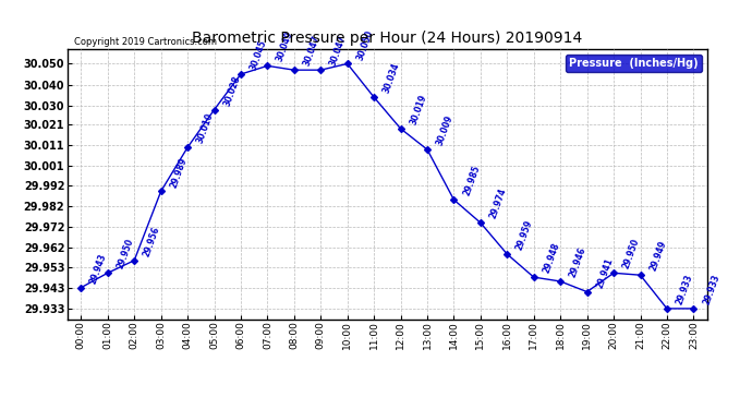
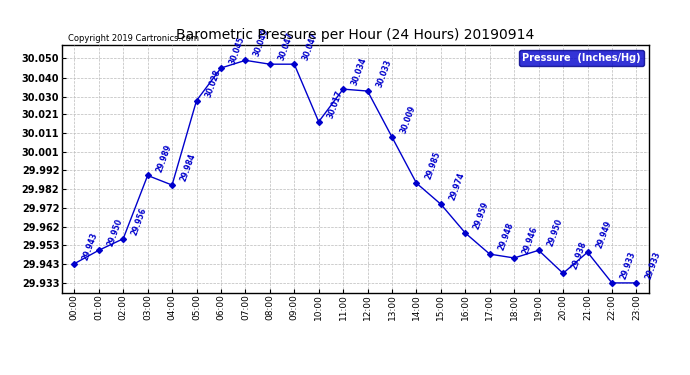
04:00: 30.010 -> 29.984
10:00: 30.050 -> 30.017
12:00: 30.019 -> 30.033
19:00: 29.941 -> 29.950
20:00: 29.950 -> 29.938
